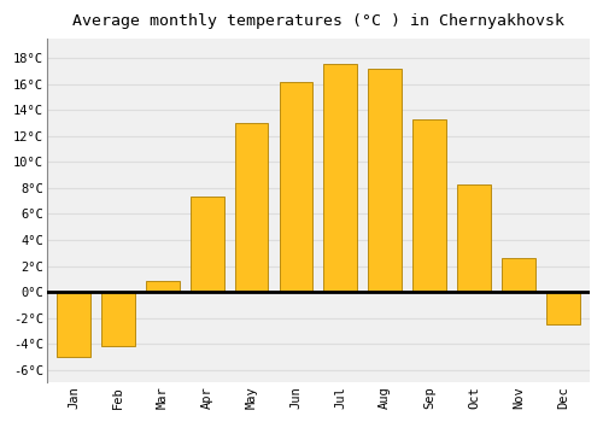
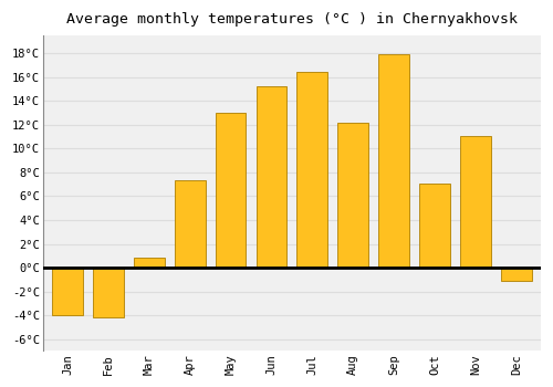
Jan: -5.0°C -> -4.0°C
Jun: 16.2°C -> 15.2°C
Jul: 17.6°C -> 16.5°C
Aug: 17.2°C -> 12.2°C
Sep: 13.3°C -> 17.9°C
Oct: 8.3°C -> 7.1°C
Nov: 2.6°C -> 11.1°C
Dec: -2.5°C -> -1.1°C
